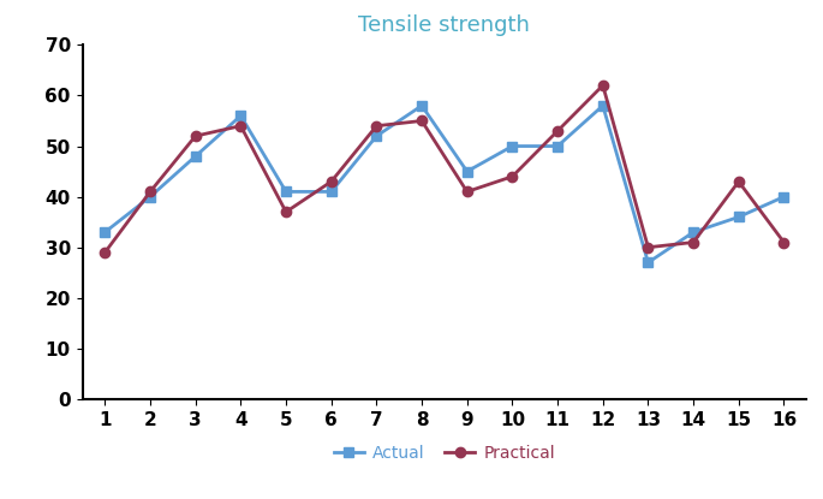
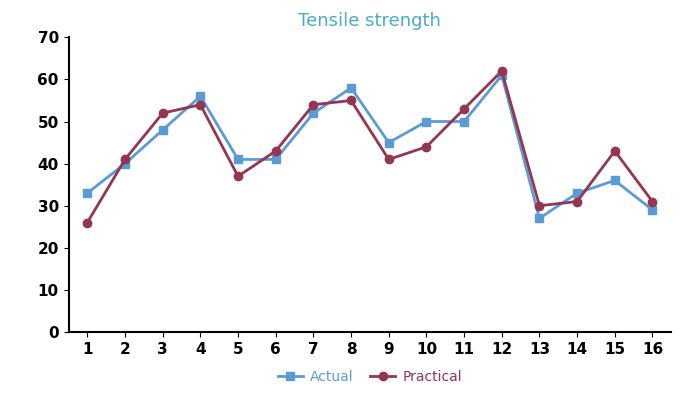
Practical/1: 29 -> 26
Actual/12: 58 -> 61
Actual/16: 40 -> 29
